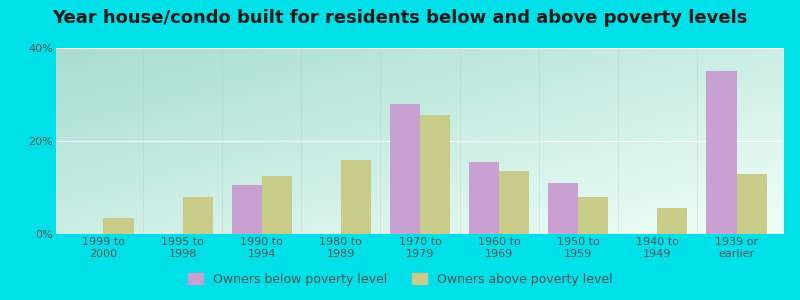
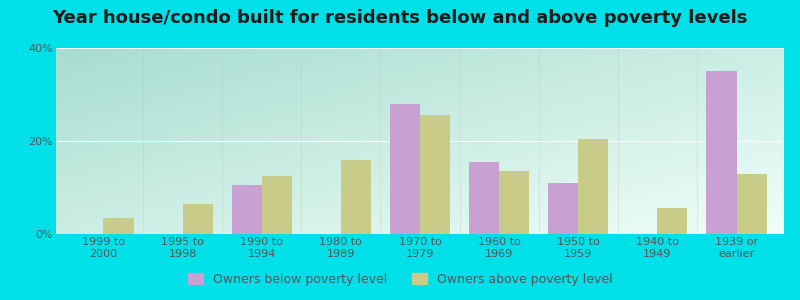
Owners above poverty level/1995 to 1998: 8.0% -> 6.5%
Owners above poverty level/1950 to 1959: 8.0% -> 20.5%
